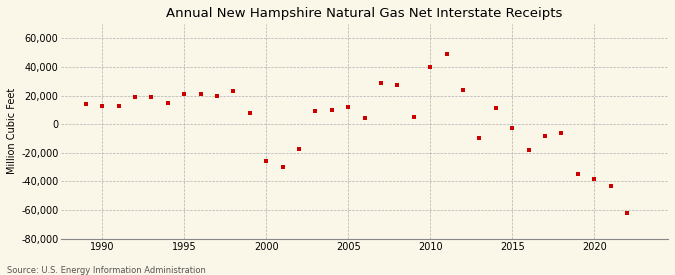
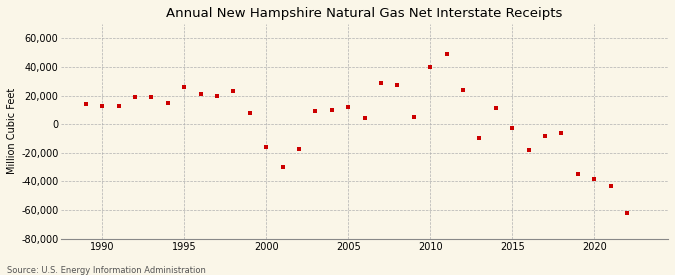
1995: 21,000 -> 26,000
2000: -26,000 -> -16,000
